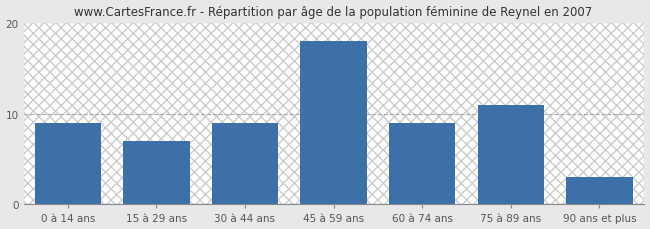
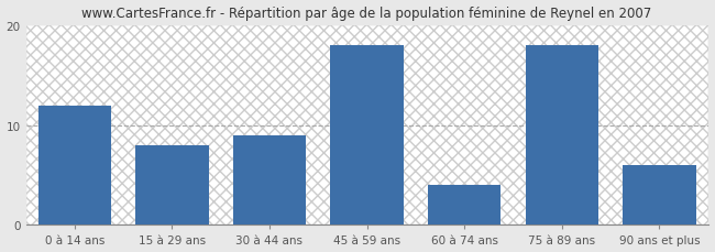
0 à 14 ans: 9 -> 12
15 à 29 ans: 7 -> 8
60 à 74 ans: 9 -> 4
75 à 89 ans: 11 -> 18
90 ans et plus: 3 -> 6
